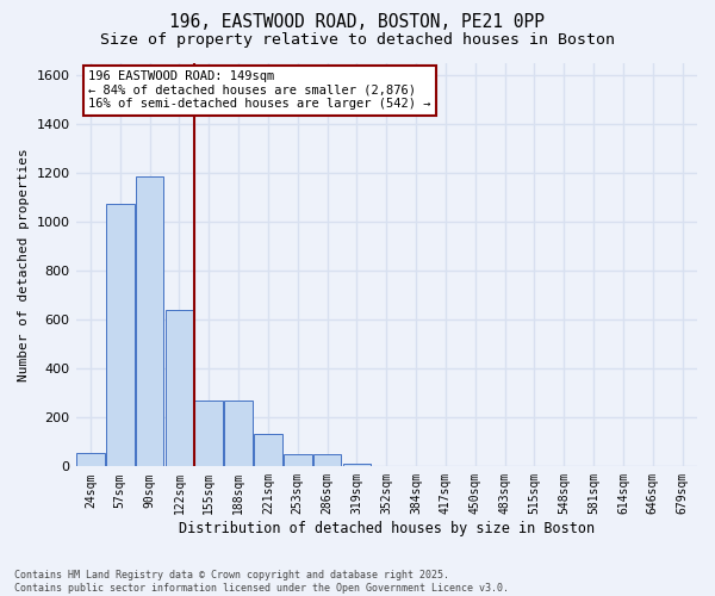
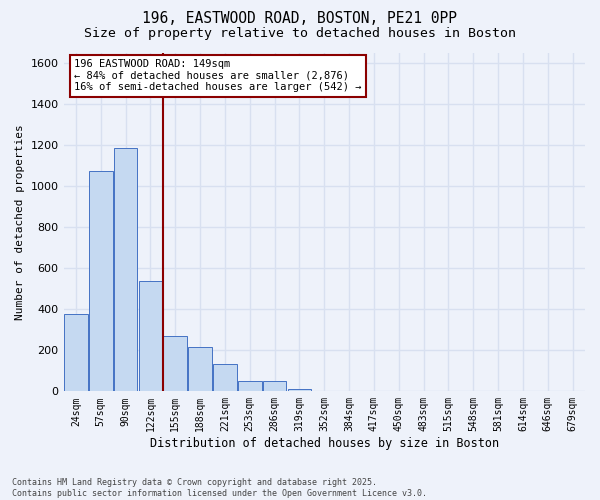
24sqm: 55 -> 375
122sqm: 640 -> 535
188sqm: 270 -> 215
